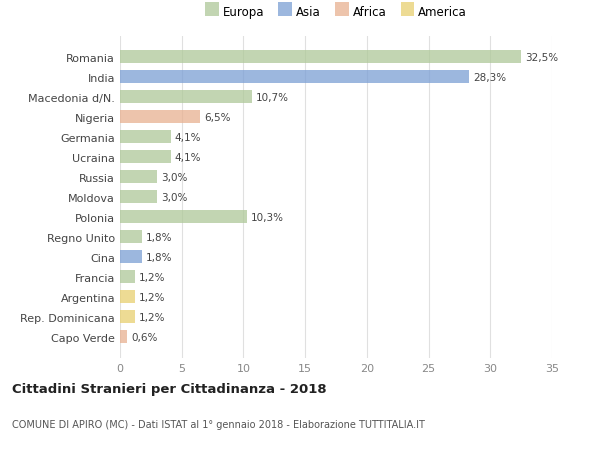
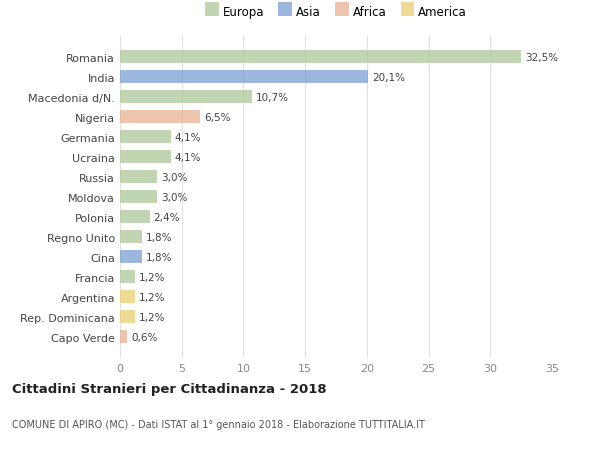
India: 28,3% -> 20,1%
Polonia: 10,3% -> 2,4%
